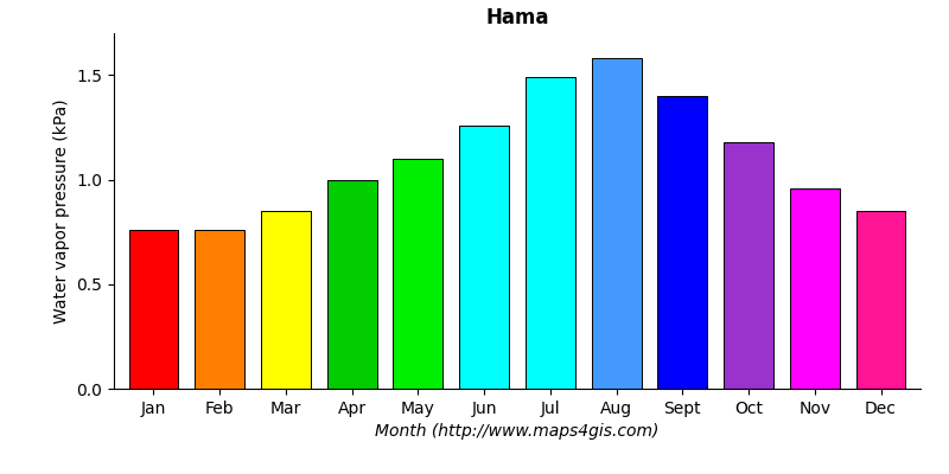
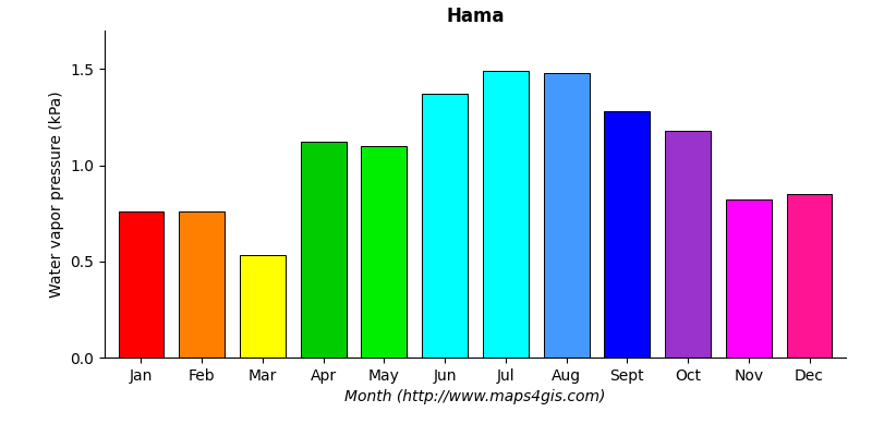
Mar: 0.85 -> 0.53
Apr: 1.00 -> 1.12
Jun: 1.26 -> 1.37
Aug: 1.58 -> 1.48
Sept: 1.40 -> 1.28
Nov: 0.96 -> 0.82
